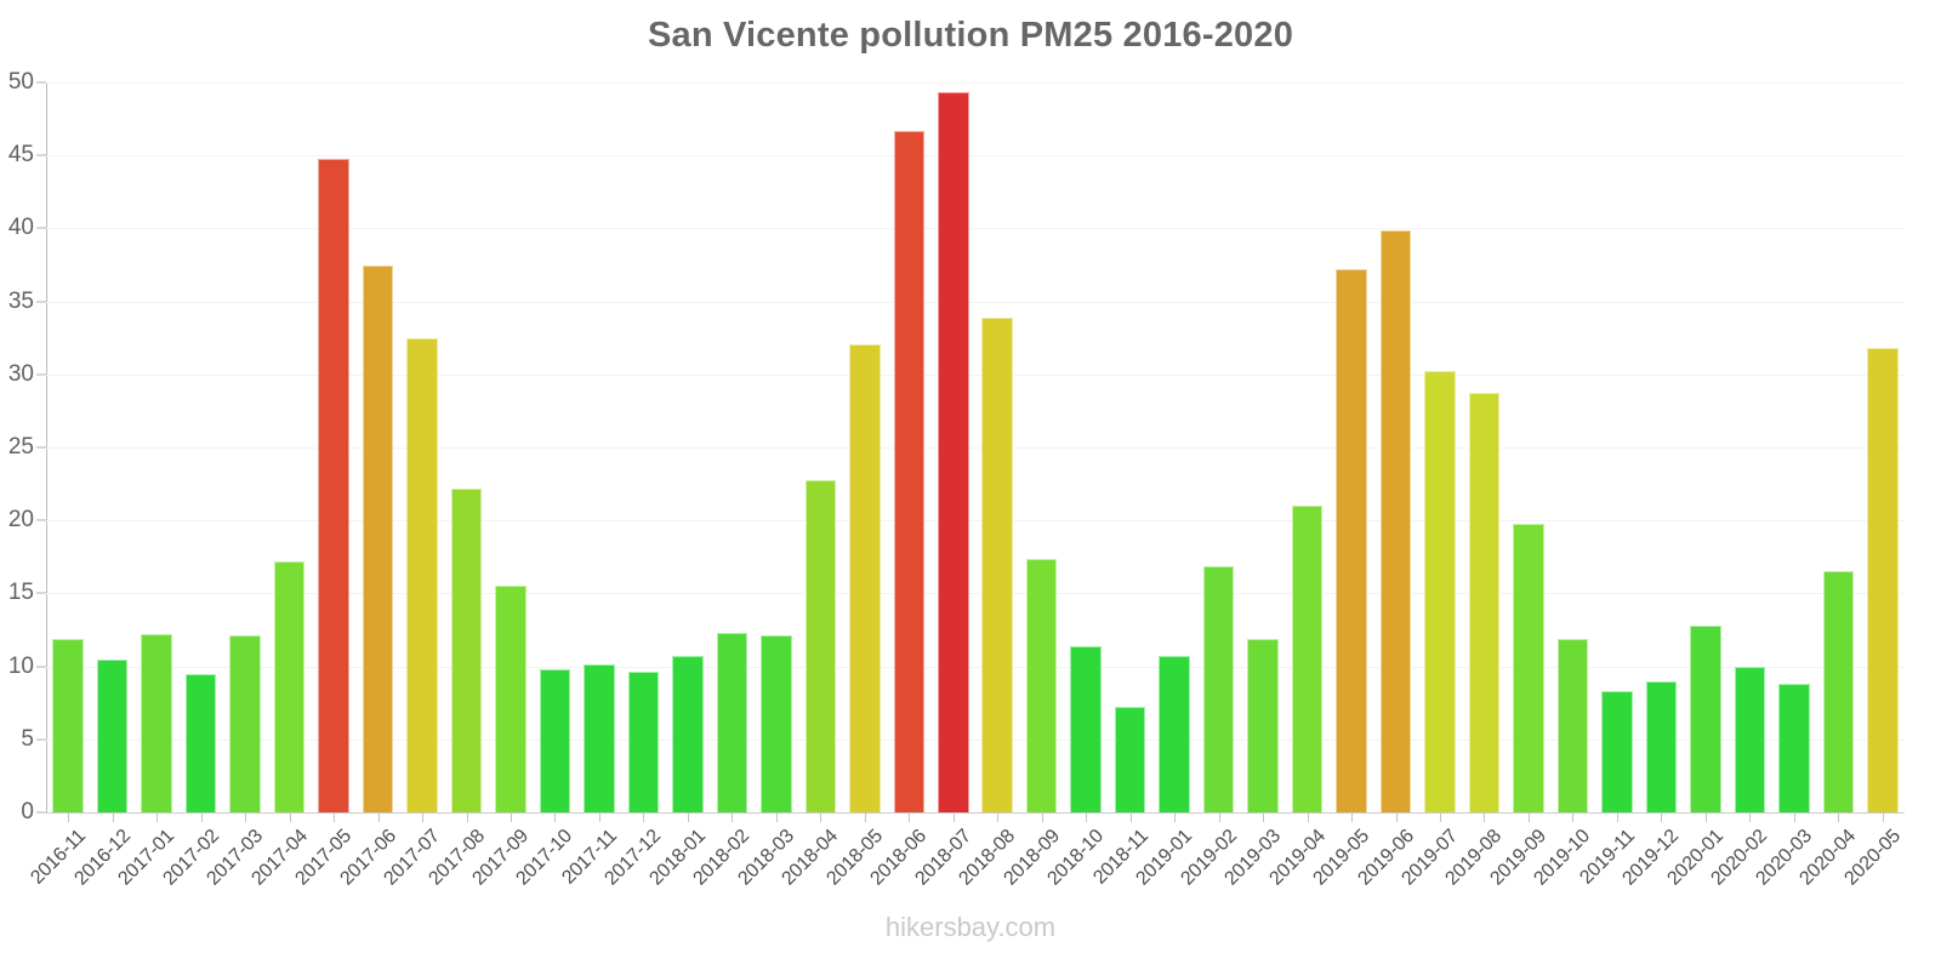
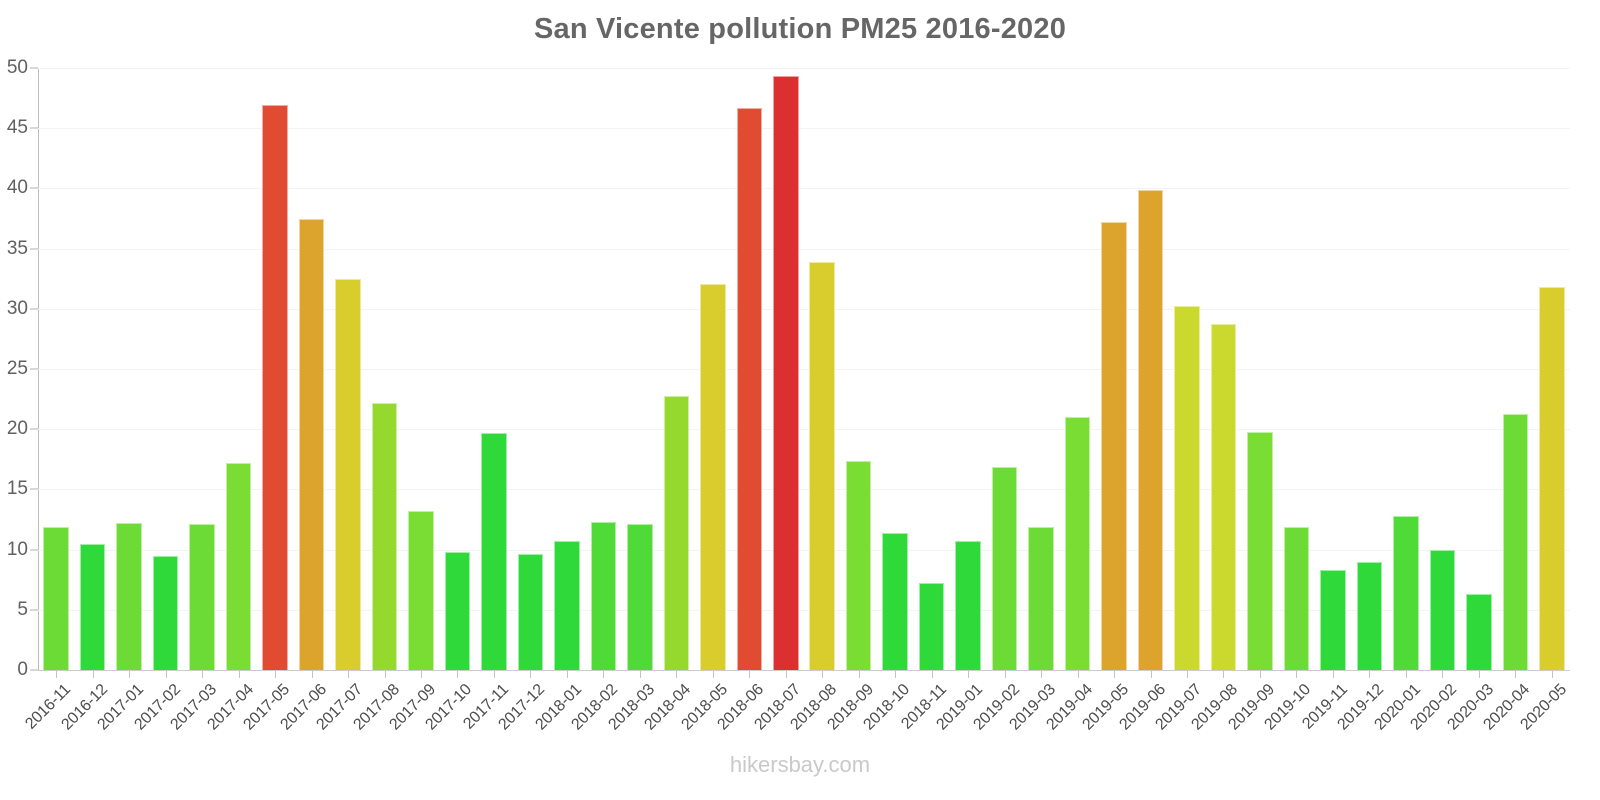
2017-05: 44.8 -> 46.9
2017-09: 15.5 -> 13.2
2017-11: 10.1 -> 19.7
2020-03: 8.8 -> 6.3
2020-04: 16.5 -> 21.3
